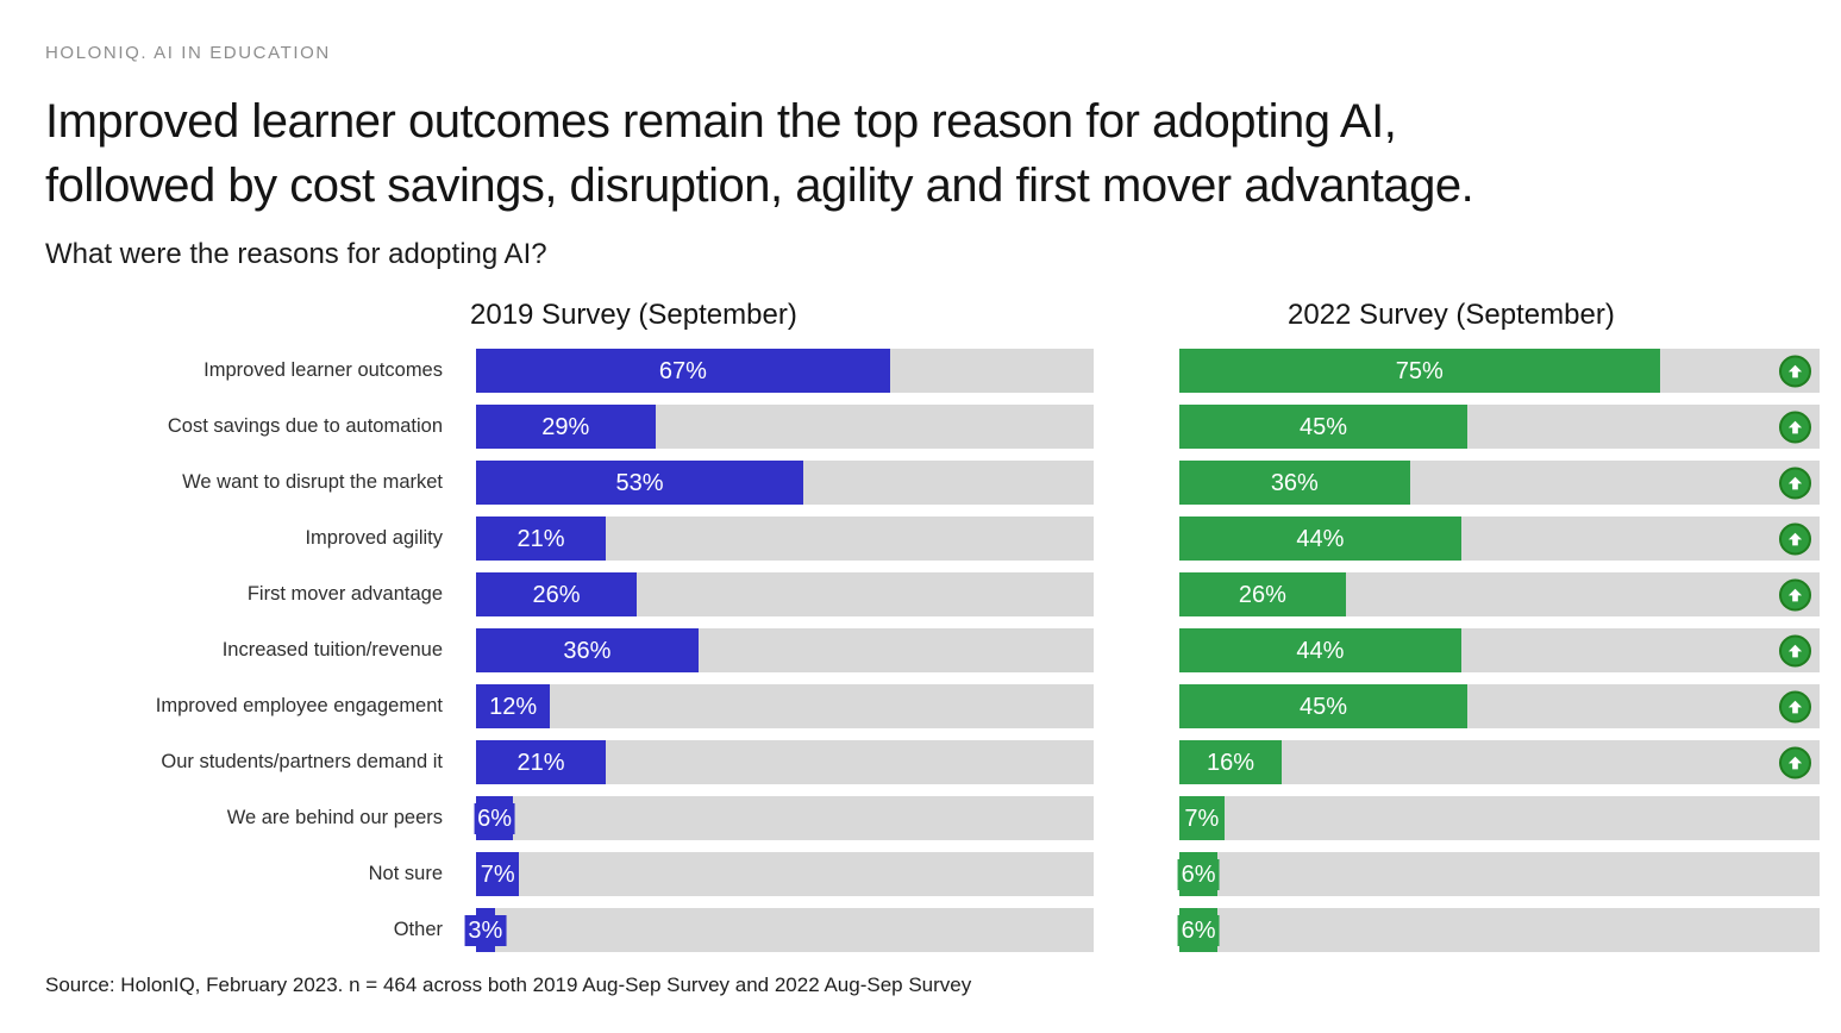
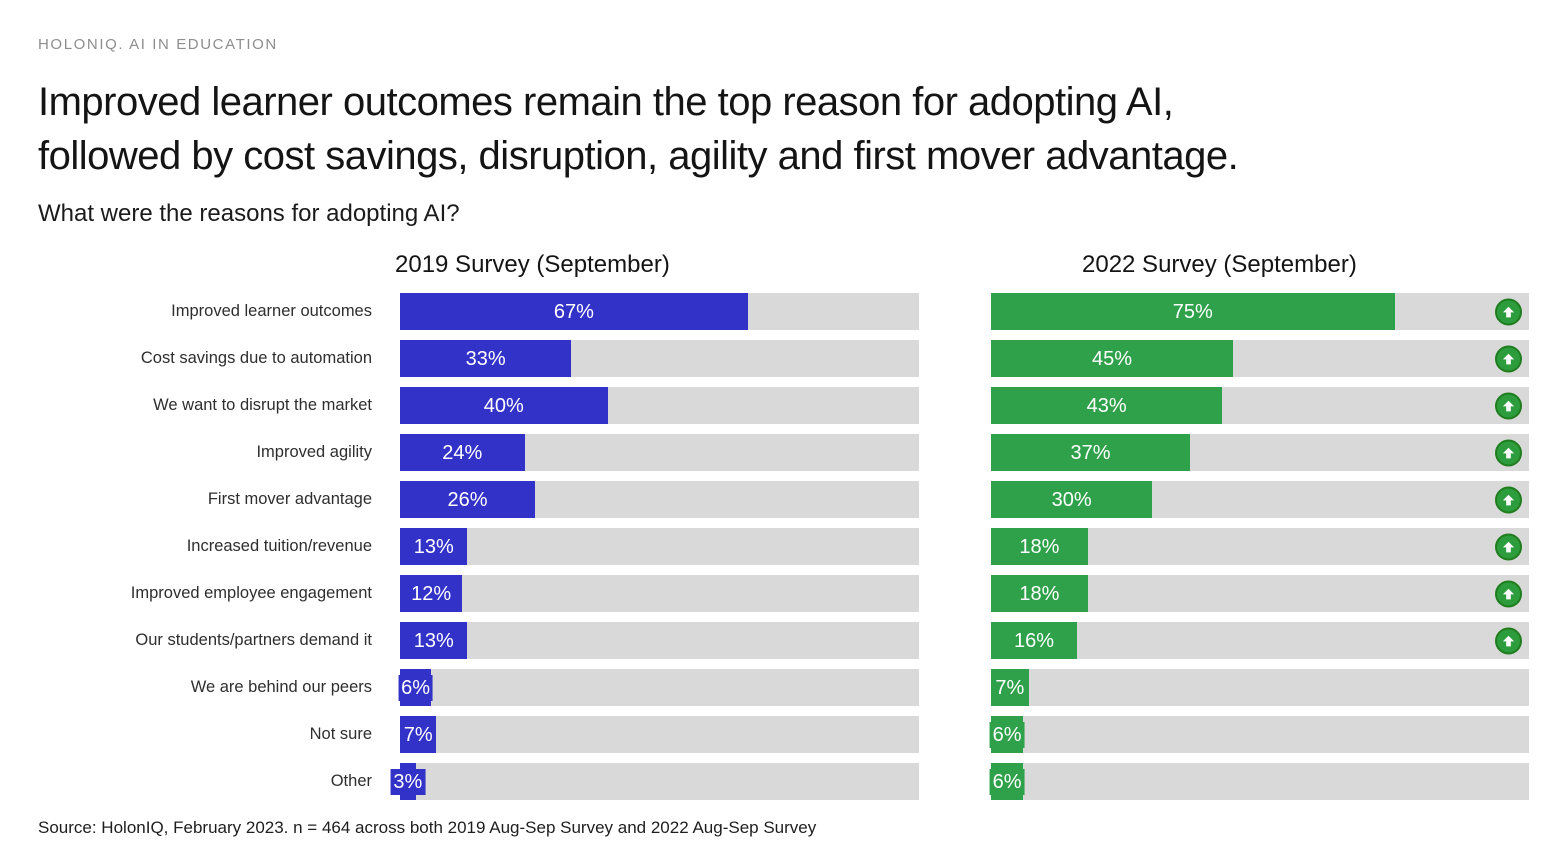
2019 Survey (September)/Cost savings due to automation: 29% -> 33%
2019 Survey (September)/We want to disrupt the market: 53% -> 40%
2022 Survey (September)/We want to disrupt the market: 36% -> 43%
2019 Survey (September)/Improved agility: 21% -> 24%
2022 Survey (September)/Improved agility: 44% -> 37%
2022 Survey (September)/First mover advantage: 26% -> 30%
2019 Survey (September)/Increased tuition/revenue: 36% -> 13%
2022 Survey (September)/Increased tuition/revenue: 44% -> 18%
2022 Survey (September)/Improved employee engagement: 45% -> 18%
2019 Survey (September)/Our students/partners demand it: 21% -> 13%
